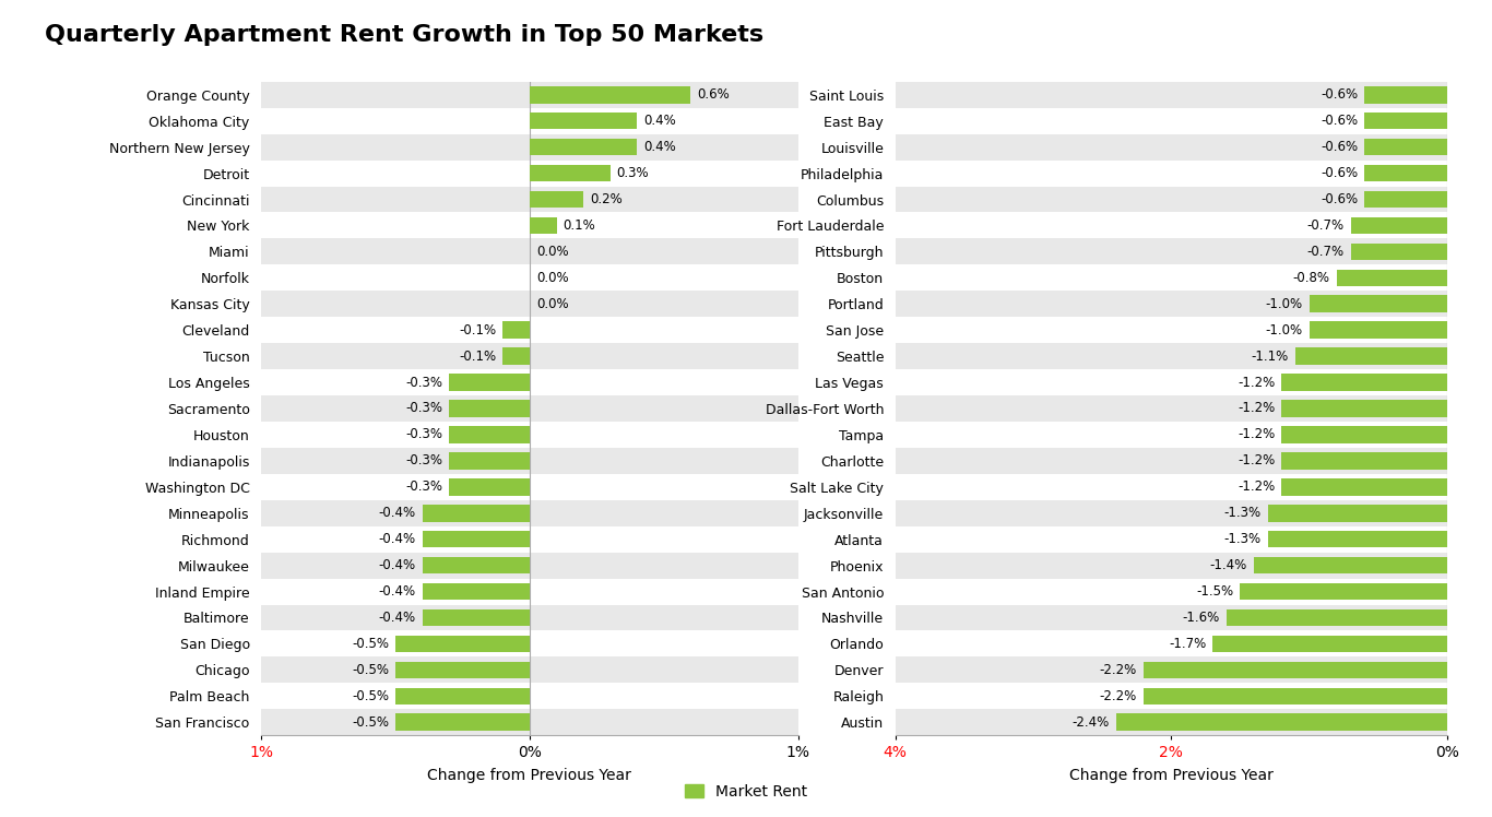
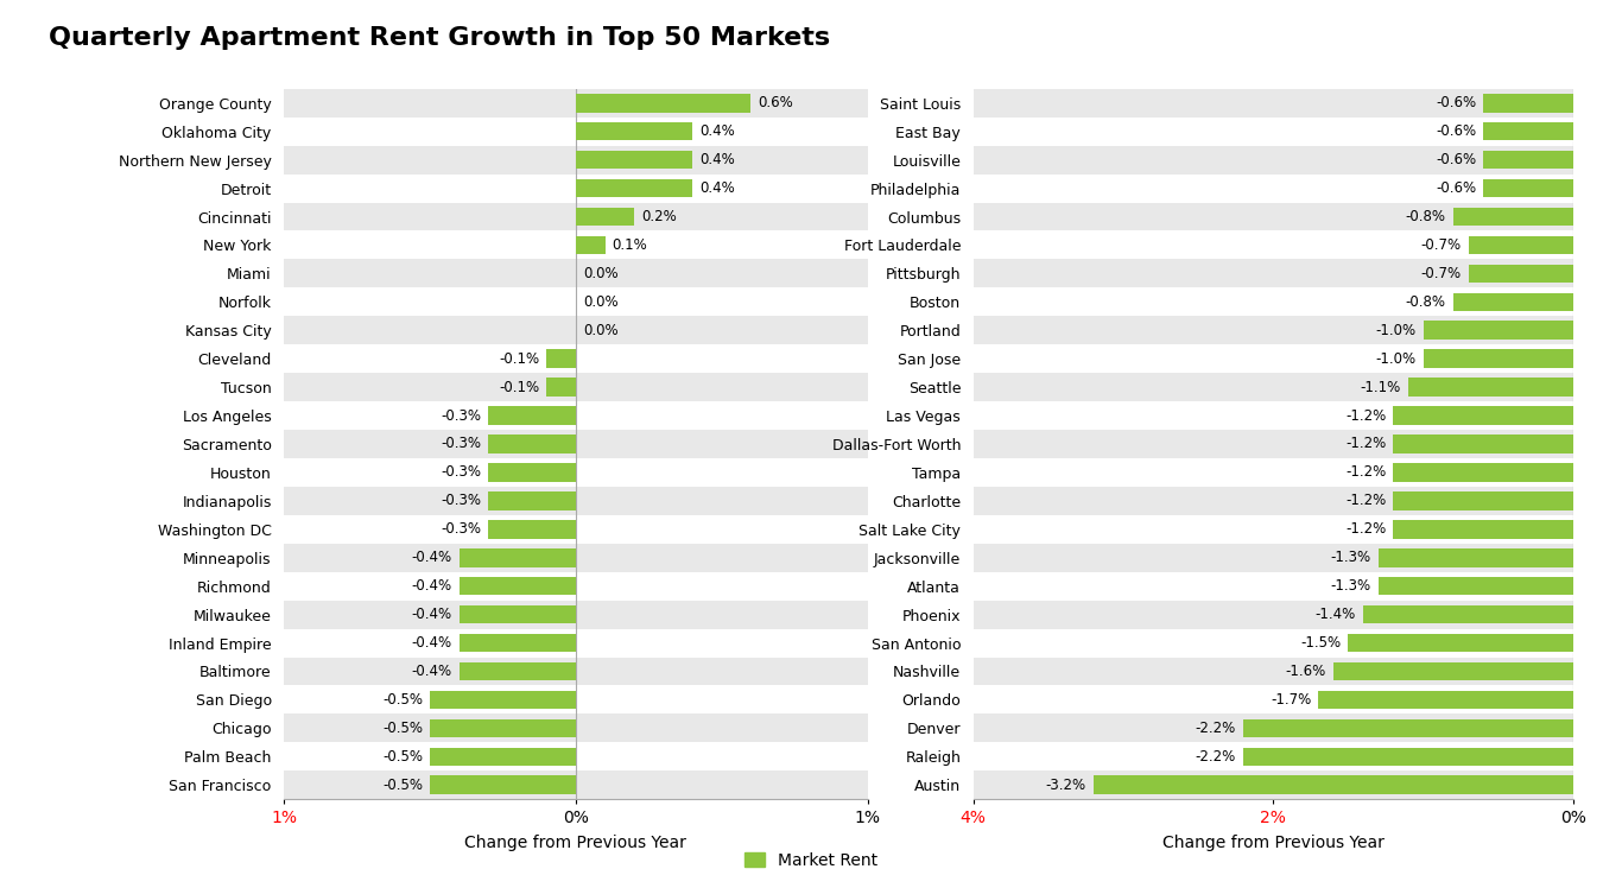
Detroit: 0.3% -> 0.4%
Columbus: -0.6% -> -0.8%
Austin: -2.4% -> -3.2%
